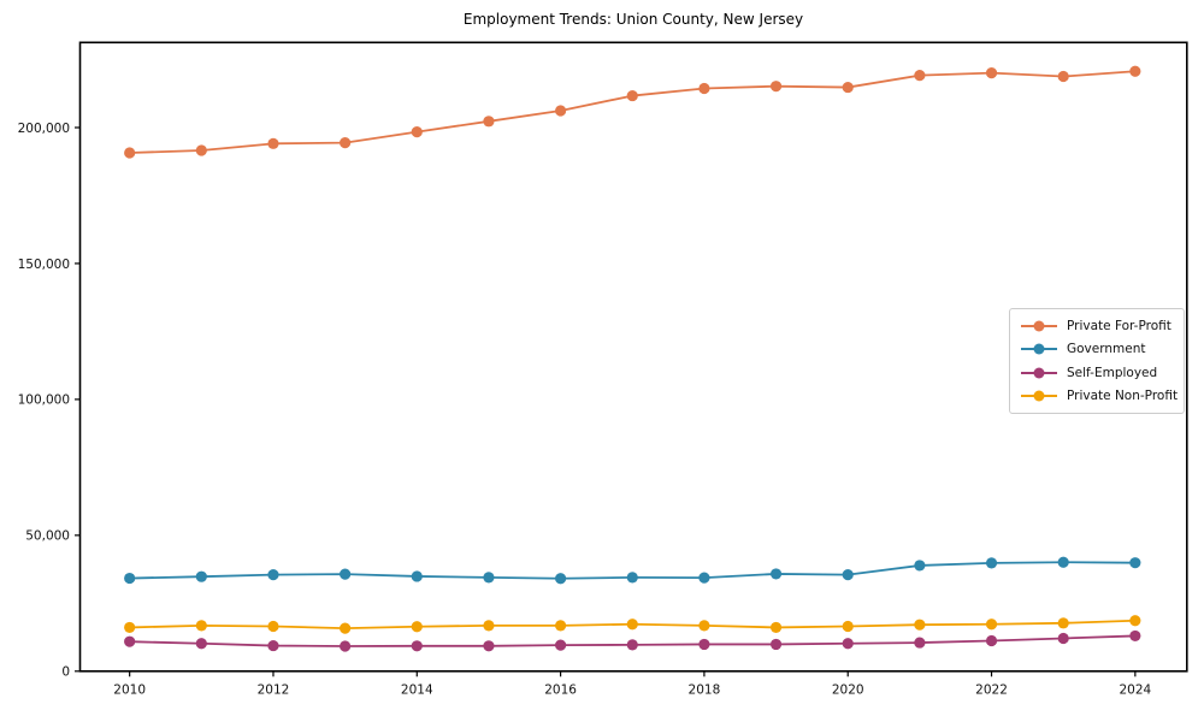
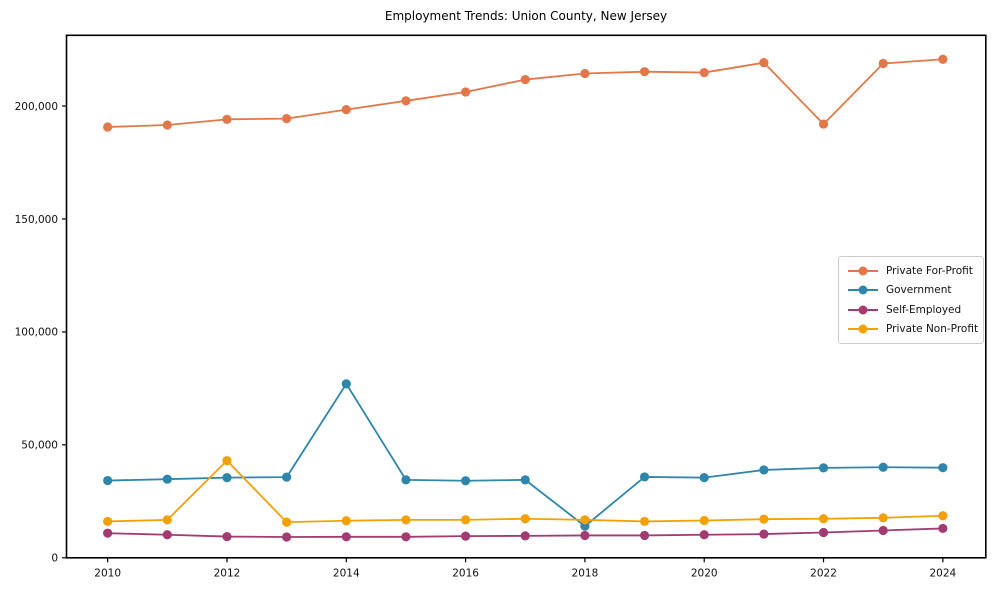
Private Non-Profit/2012: 16000 -> 43000
Government/2014: 35000 -> 77000
Government/2018: 34000 -> 14000
Private For-Profit/2022: 220000 -> 192000
